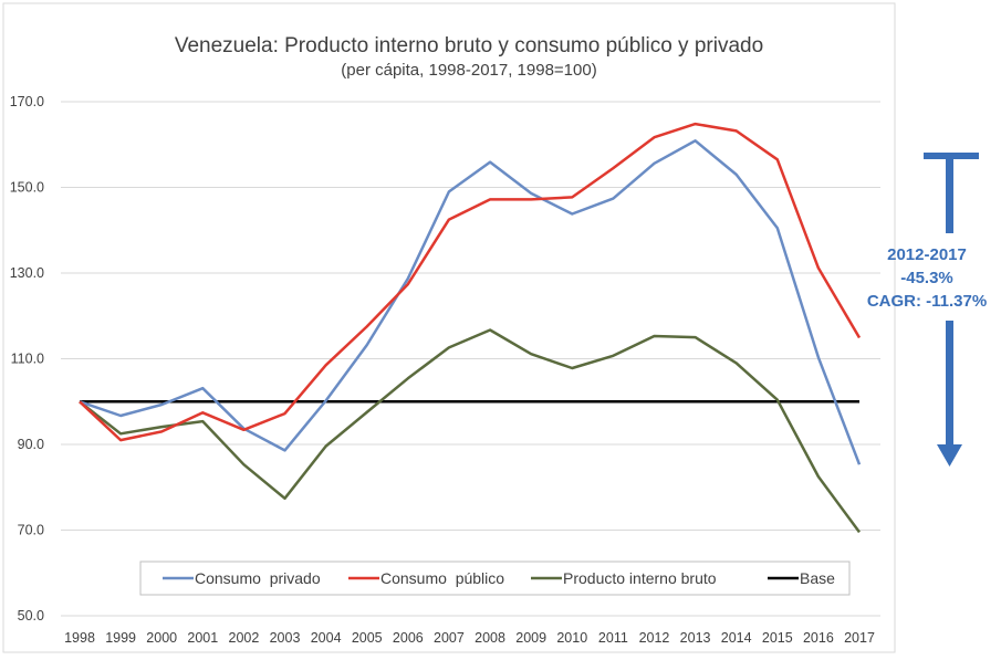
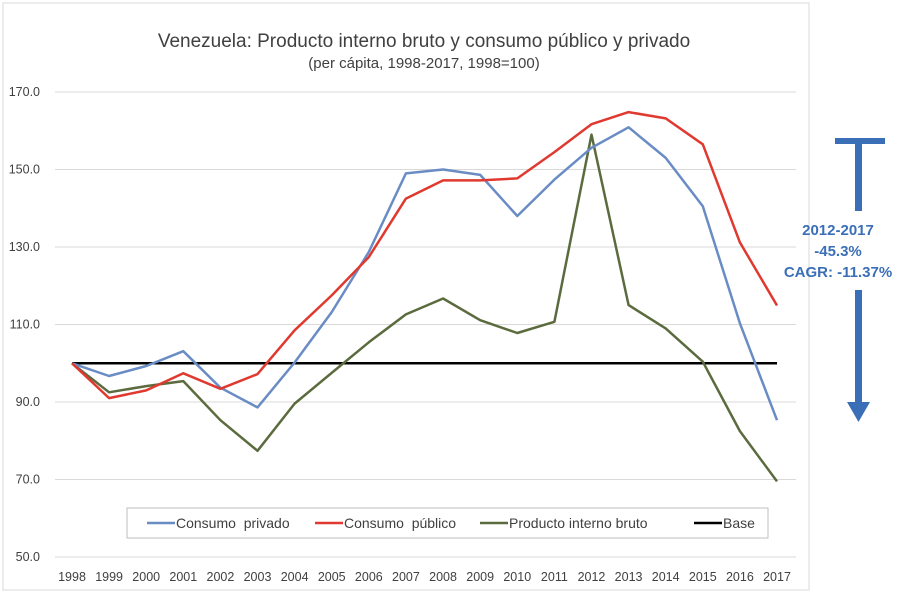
Consumo privado/2008: 156 -> 150
Consumo privado/2010: 144 -> 138
Producto interno bruto/2012: 115 -> 159
